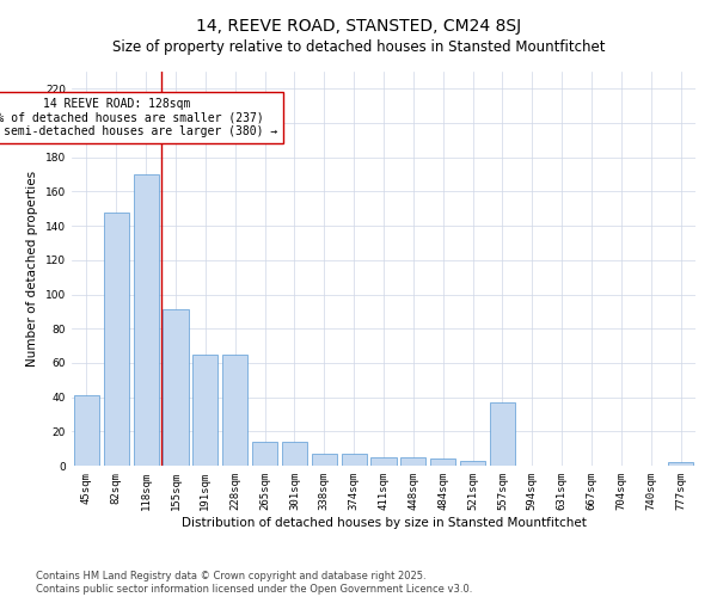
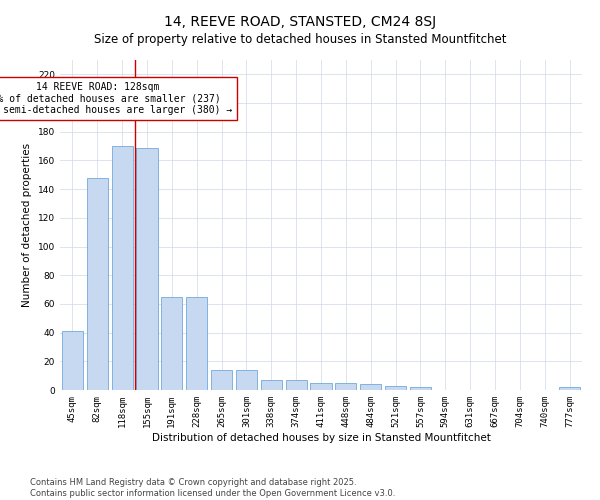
155sqm: 91 -> 169
557sqm: 37 -> 2
